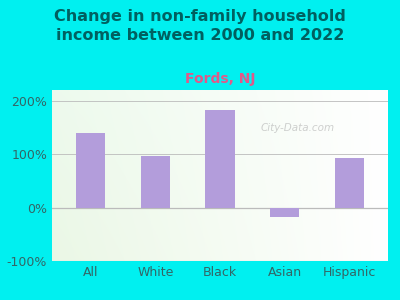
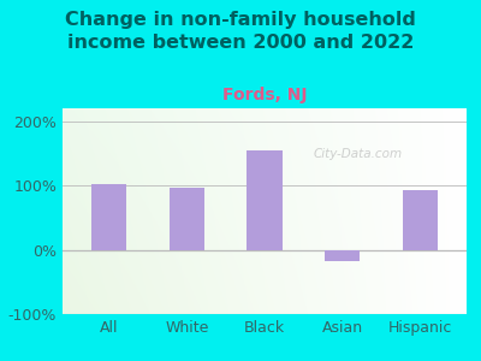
All: 140% -> 102%
Black: 182% -> 155%
